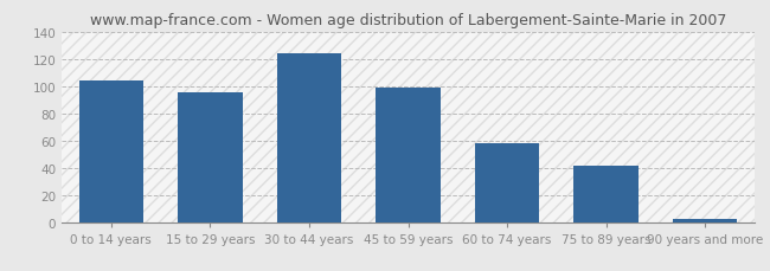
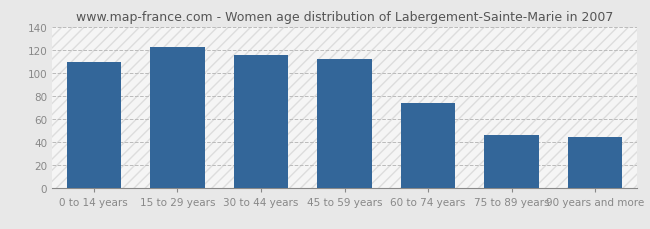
0 to 14 years: 104 -> 109
15 to 29 years: 95 -> 122
30 to 44 years: 124 -> 115
45 to 59 years: 99 -> 112
60 to 74 years: 58 -> 74
75 to 89 years: 41 -> 46
90 years and more: 2 -> 44
